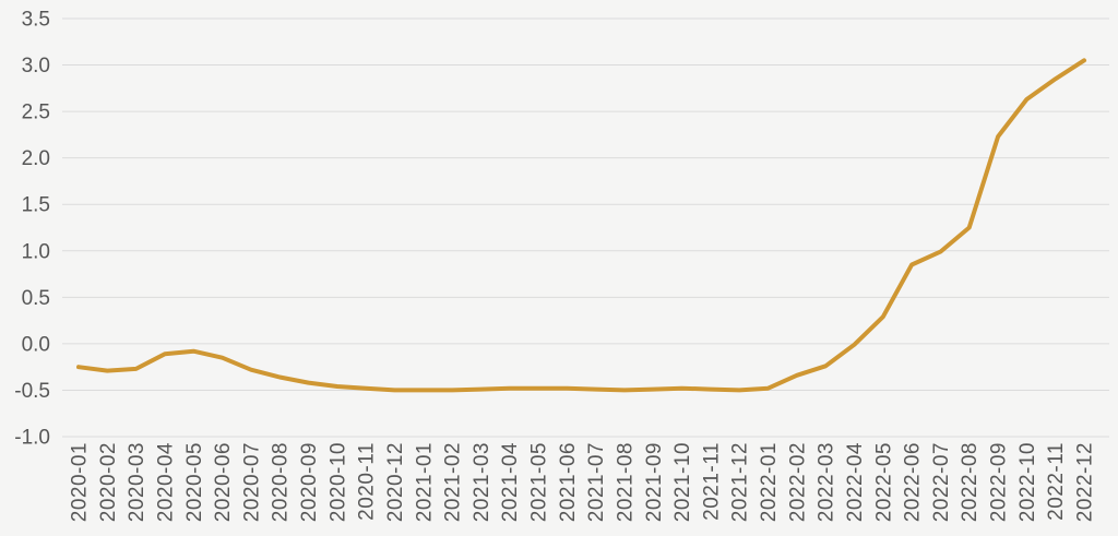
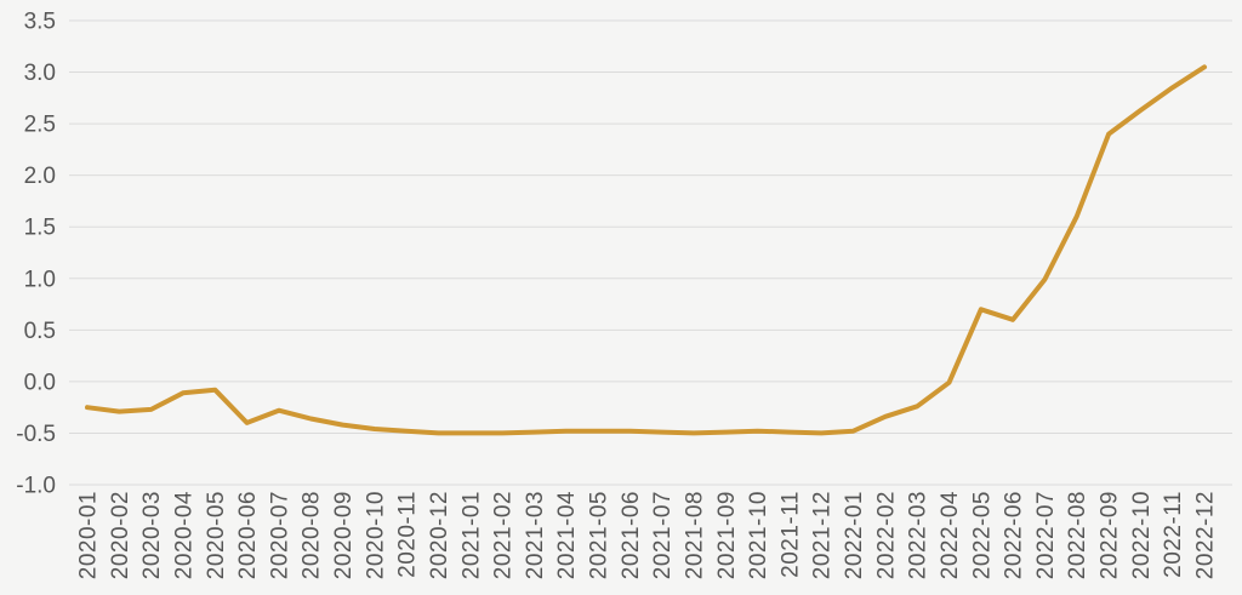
2020-06: -0.1 -> -0.4
2022-05: 0.3 -> 0.7
2022-06: 0.8 -> 0.6
2022-08: 1.2 -> 1.6
2022-09: 2.2 -> 2.4
